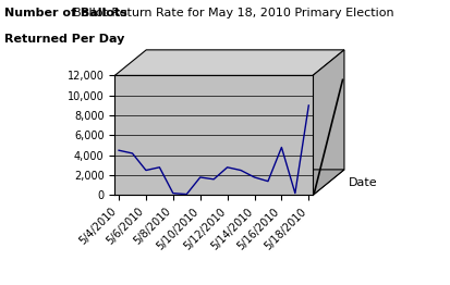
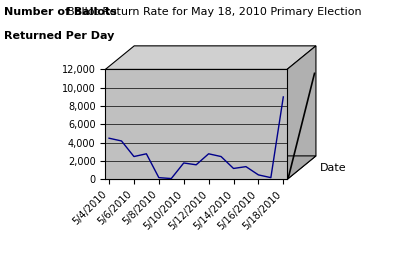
5/14/2010: 1,800 -> 1,200
5/16/2010: 4,800 -> 500
